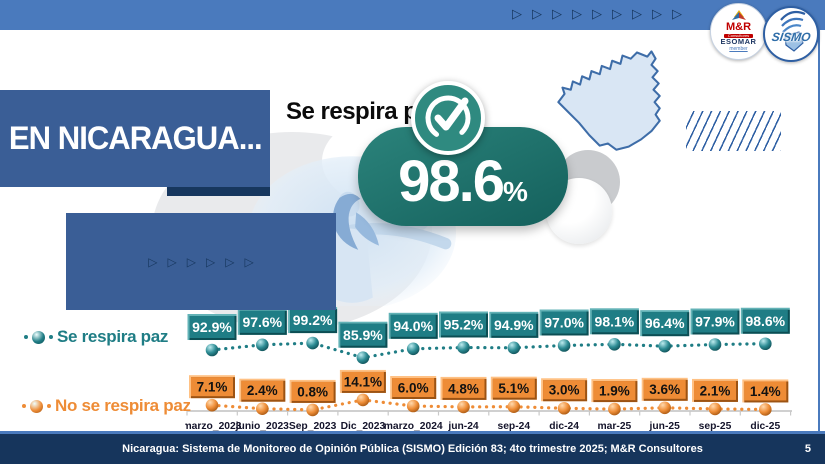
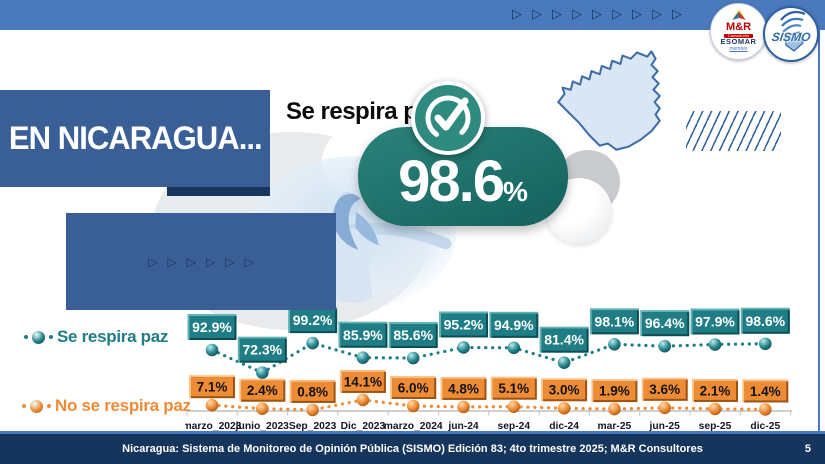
Se respira paz/junio_2023: 97.6% -> 72.3%
Se respira paz/marzo_2024: 94.0% -> 85.6%
Se respira paz/dic-24: 97.0% -> 81.4%
